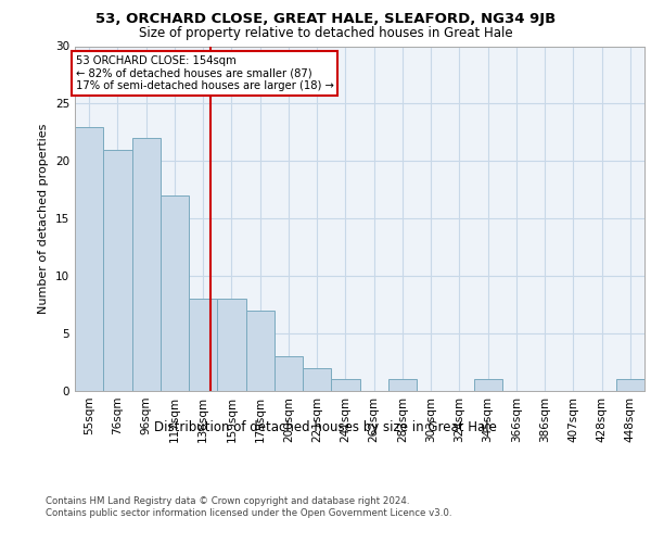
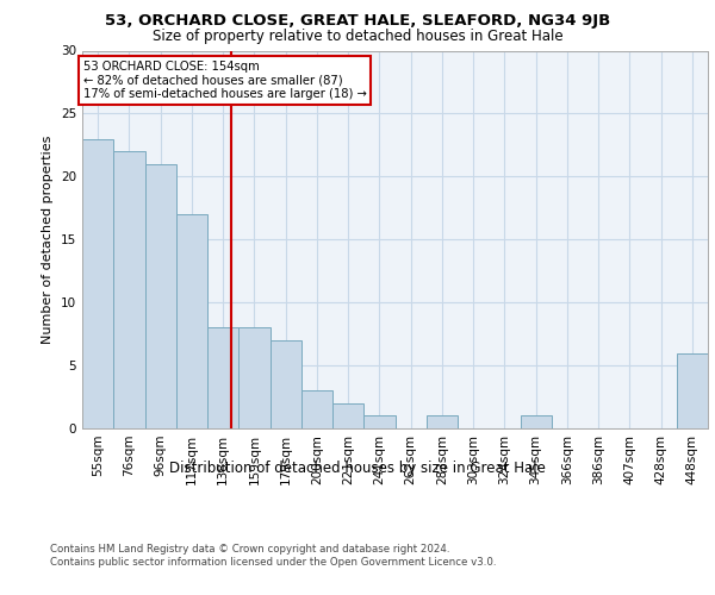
76sqm: 21 -> 22
96sqm: 22 -> 21
448sqm: 1 -> 6
